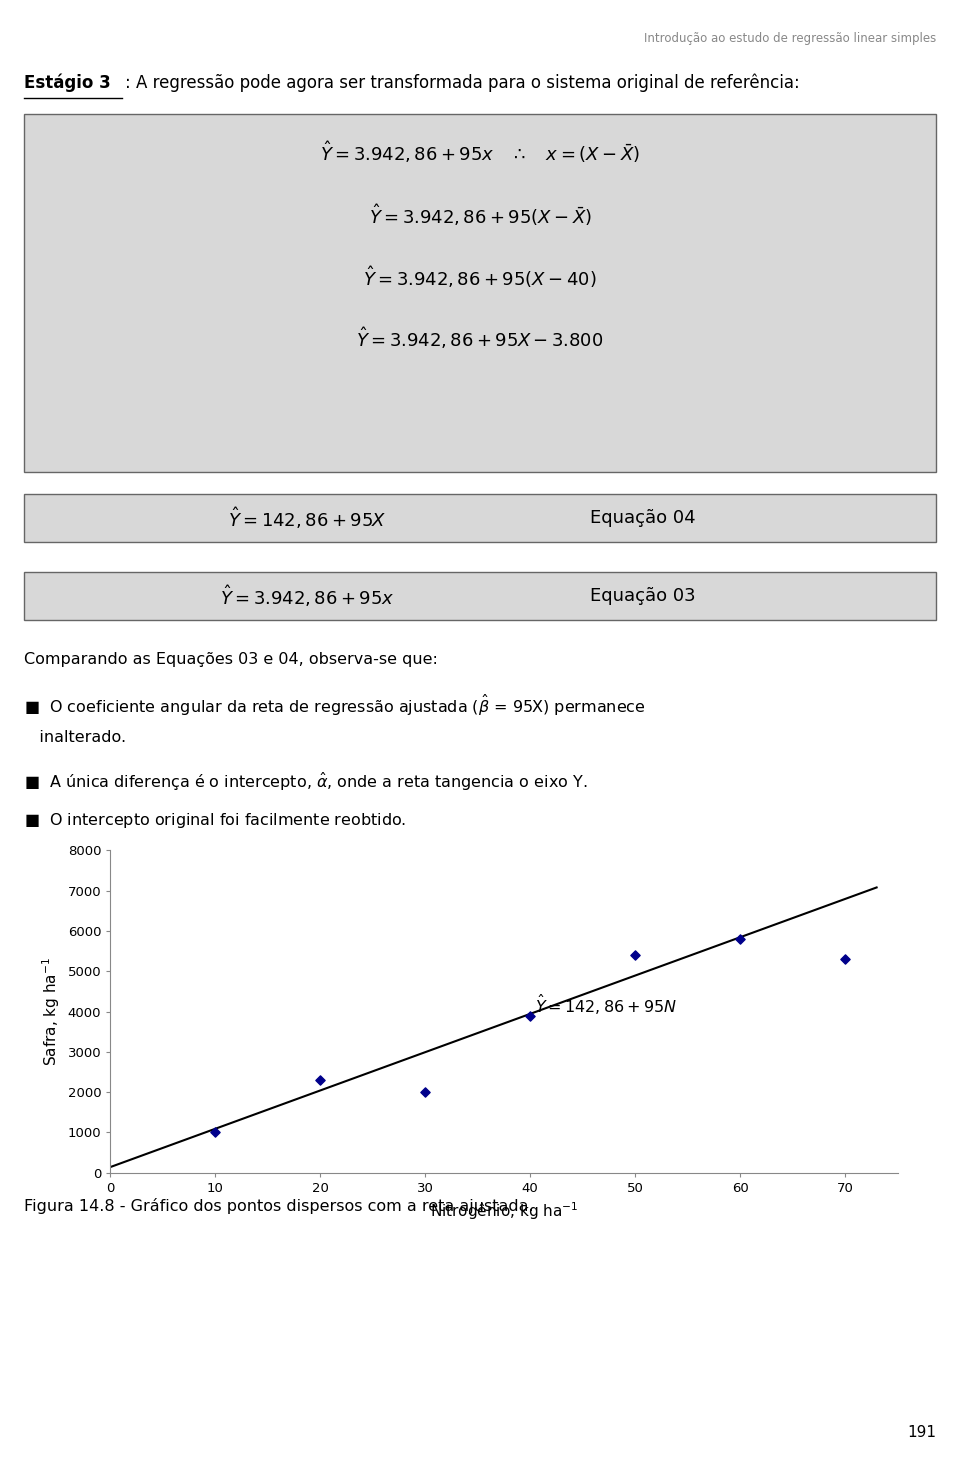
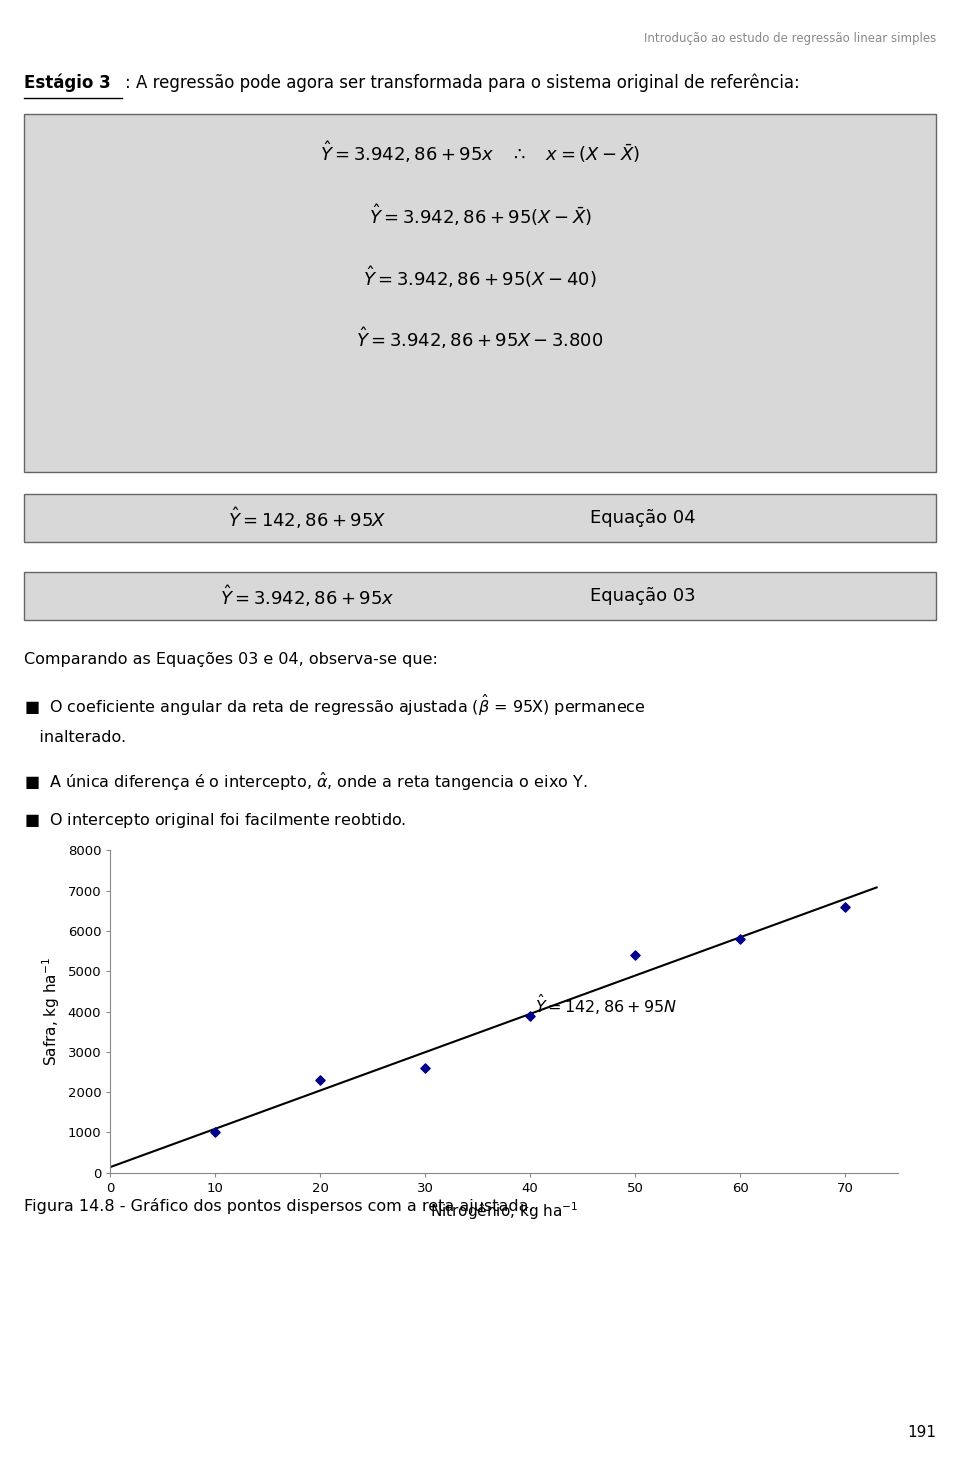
30: 2000 -> 2600
70: 5300 -> 6600
